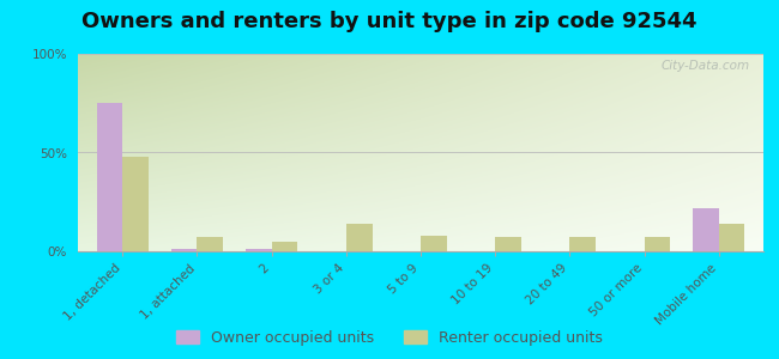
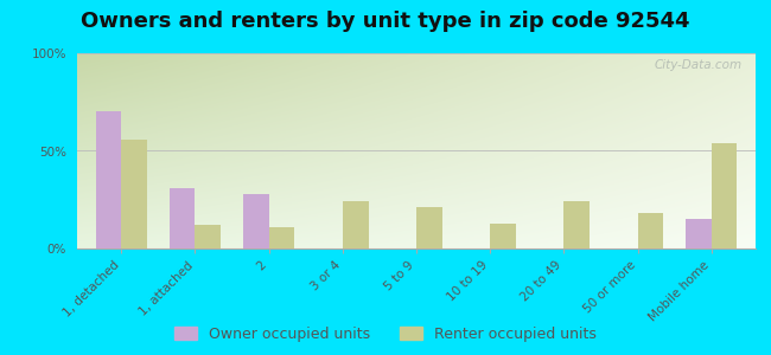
Owner occupied units/1, detached: 75% -> 70%
Renter occupied units/1, detached: 48% -> 56%
Owner occupied units/1, attached: 1% -> 31%
Renter occupied units/1, attached: 7% -> 12%
Owner occupied units/2: 1% -> 28%
Renter occupied units/2: 5% -> 11%
Renter occupied units/3 or 4: 14% -> 24%
Renter occupied units/5 to 9: 8% -> 21%
Renter occupied units/10 to 19: 7% -> 13%
Renter occupied units/20 to 49: 7% -> 24%
Renter occupied units/50 or more: 7% -> 18%
Owner occupied units/Mobile home: 22% -> 15%
Renter occupied units/Mobile home: 14% -> 54%
